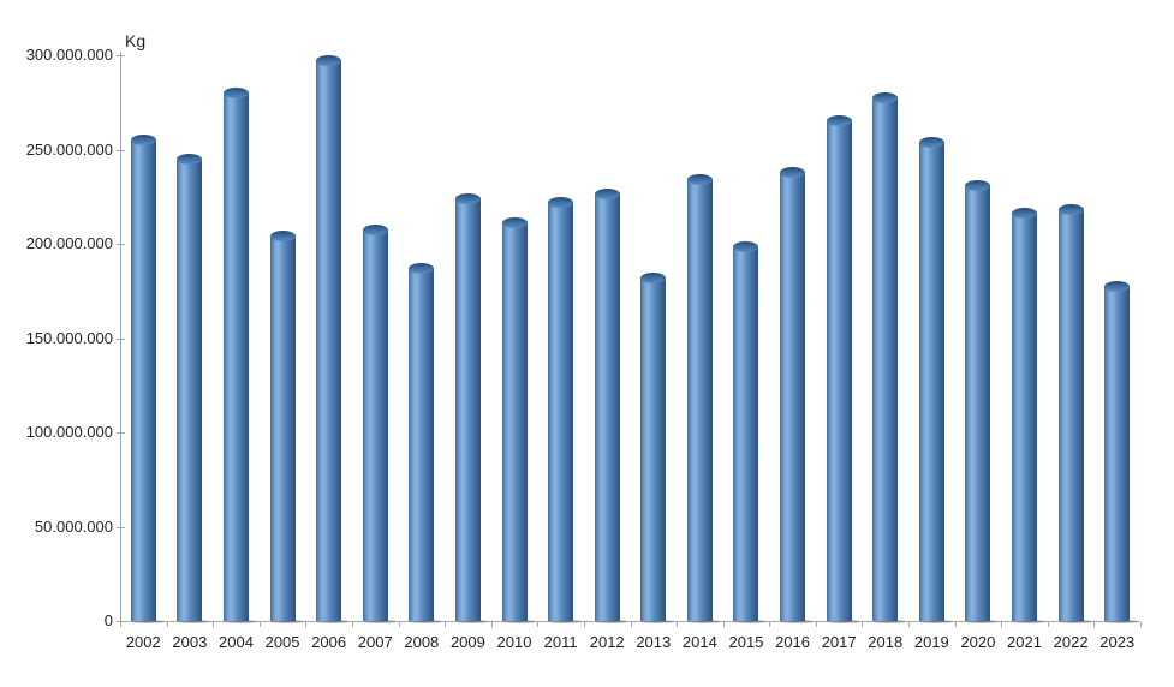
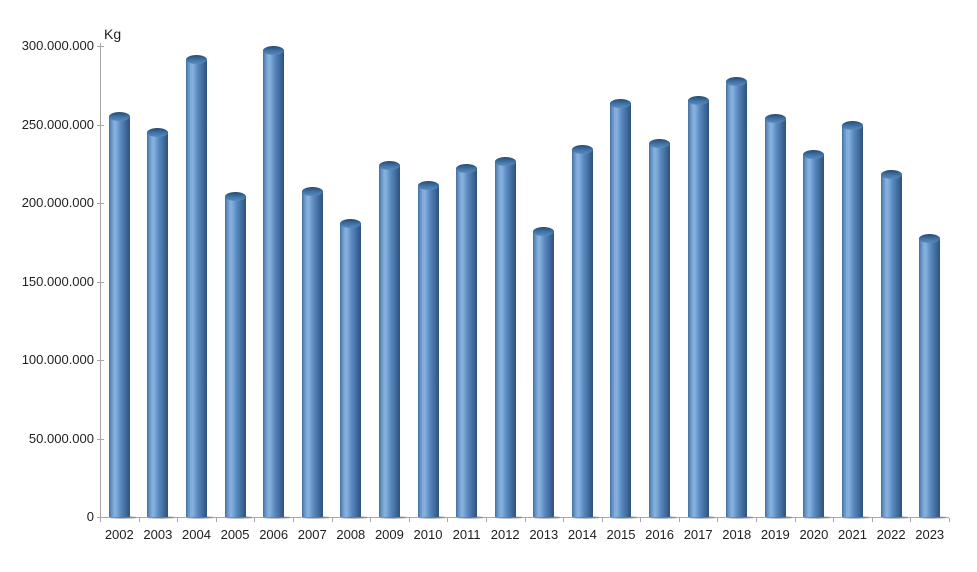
2004: 283000000 -> 294000000
2015: 201000000 -> 266000000
2021: 219000000 -> 252000000
